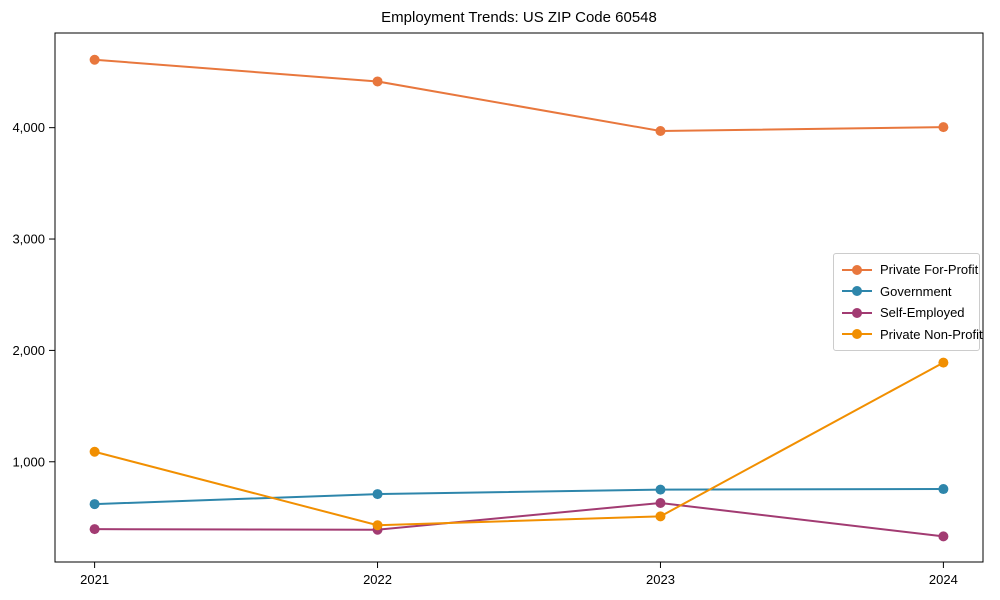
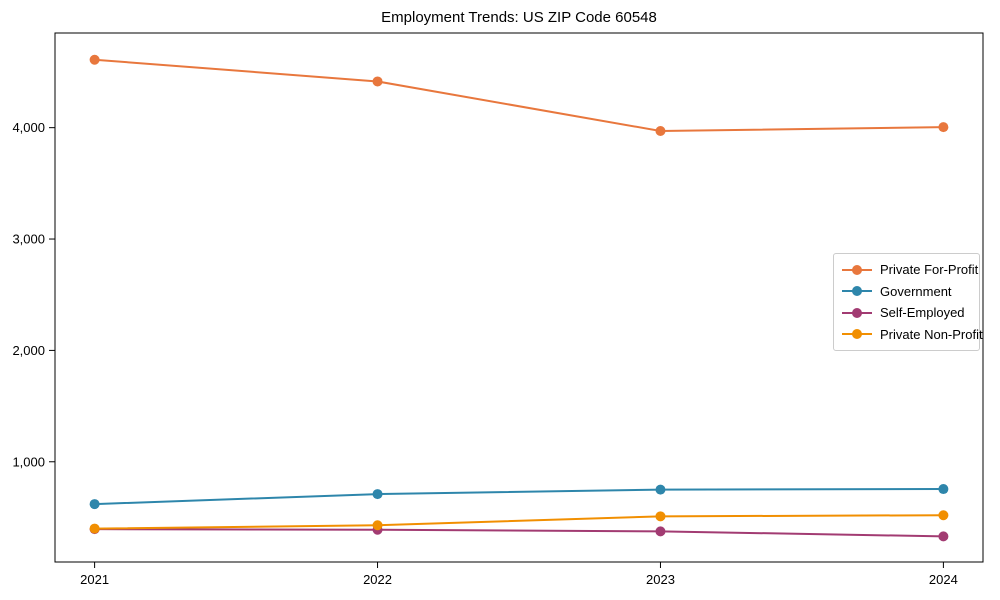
Private Non-Profit/2021: 1090 -> 400
Self-Employed/2023: 630 -> 380
Private Non-Profit/2024: 1890 -> 520
